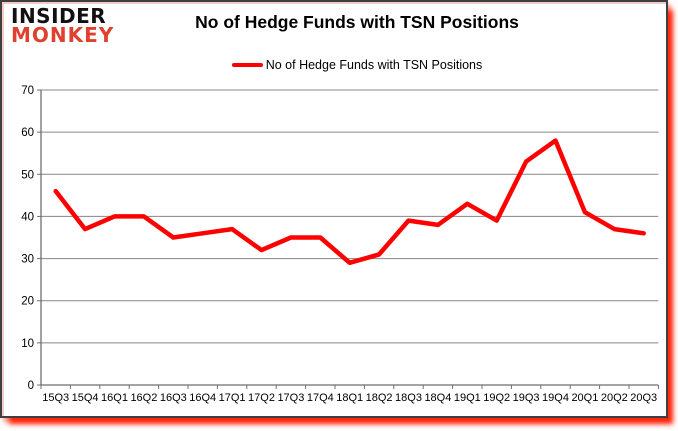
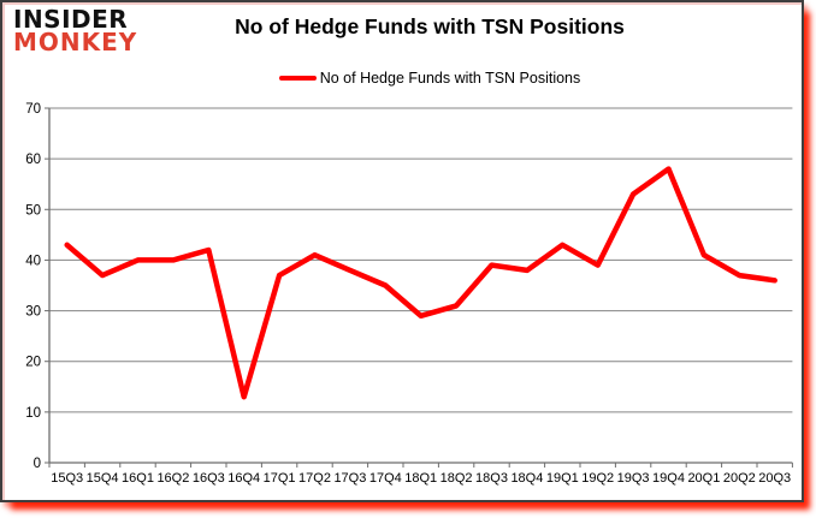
15Q3: 46 -> 43
16Q3: 35 -> 42
16Q4: 36 -> 13
17Q2: 32 -> 41
17Q3: 35 -> 38
